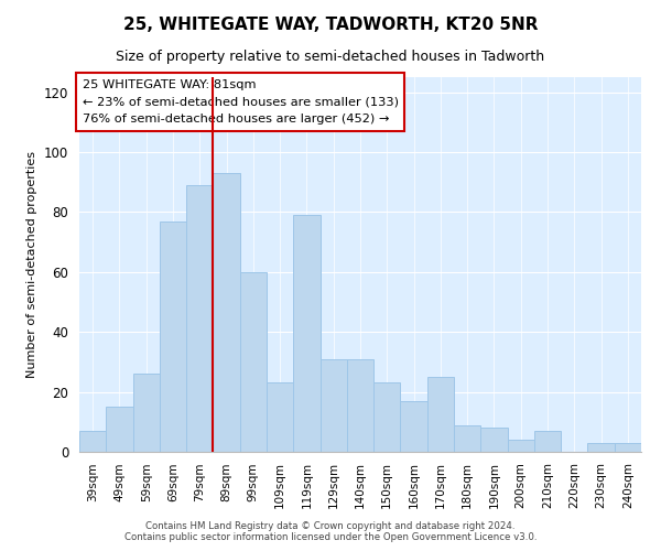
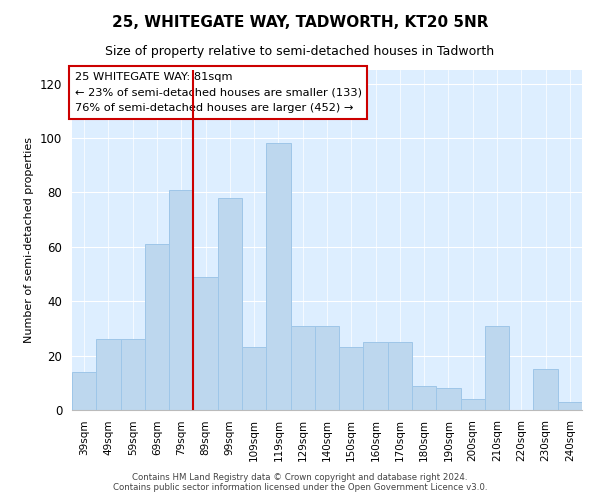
39sqm: 7 -> 14
49sqm: 15 -> 26
69sqm: 77 -> 61
79sqm: 89 -> 81
89sqm: 93 -> 49
99sqm: 60 -> 78
119sqm: 79 -> 98
160sqm: 17 -> 25
210sqm: 7 -> 31
230sqm: 3 -> 15
